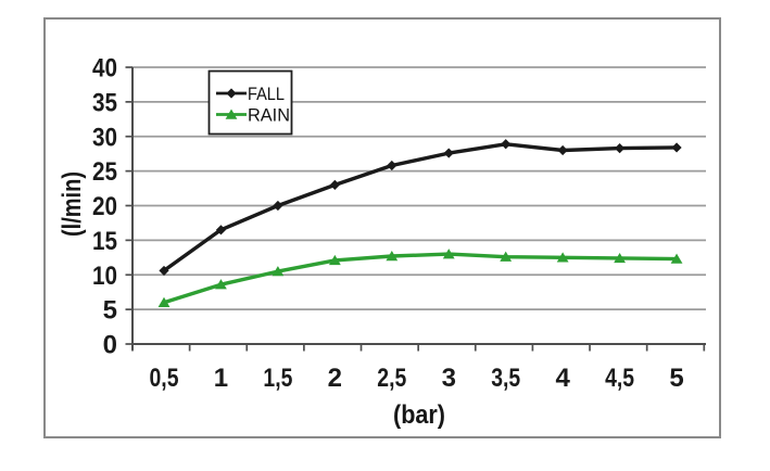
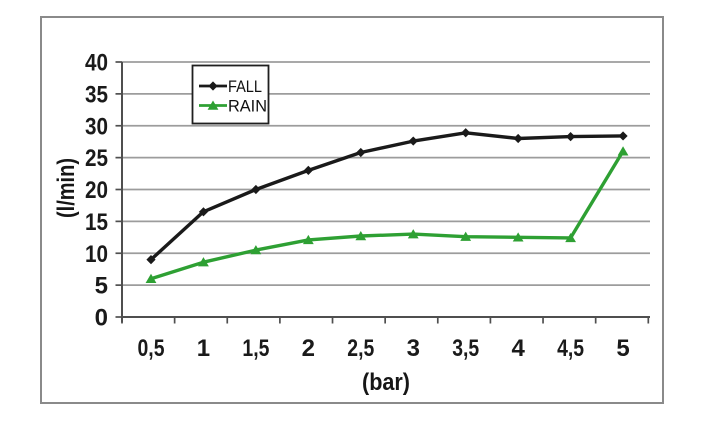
FALL/0,5: 11 -> 9
RAIN/5: 12 -> 26
